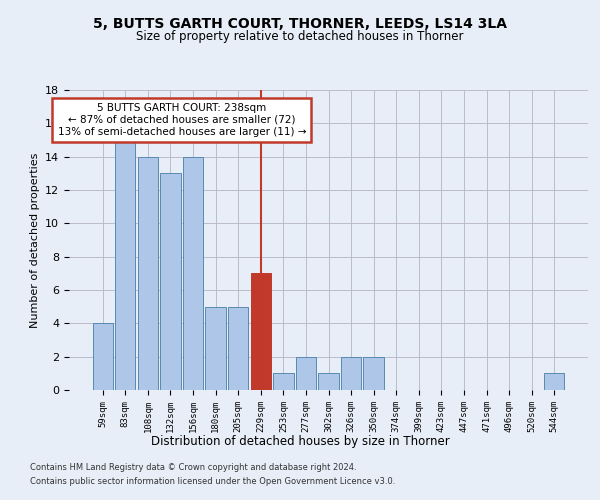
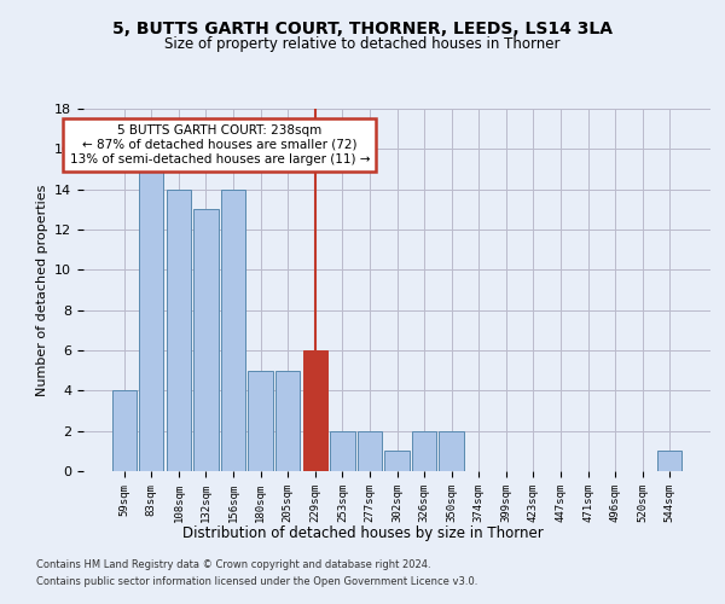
229sqm: 7 -> 6
253sqm: 1 -> 2
